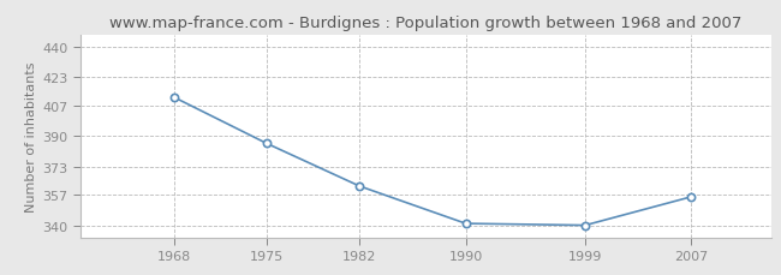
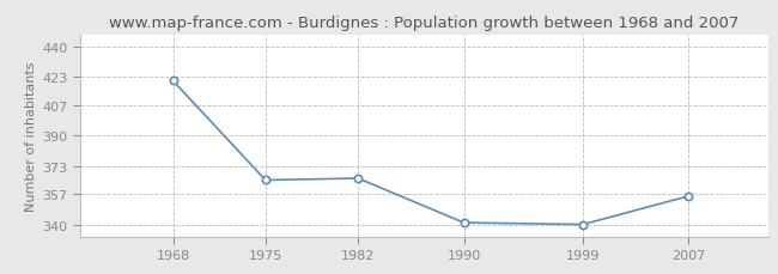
1968: 412 -> 421
1975: 386 -> 365
1982: 362 -> 366
